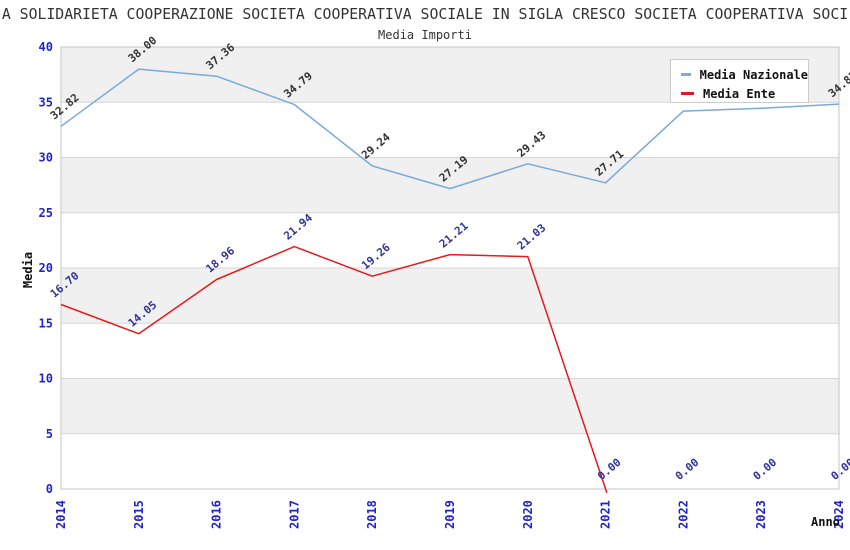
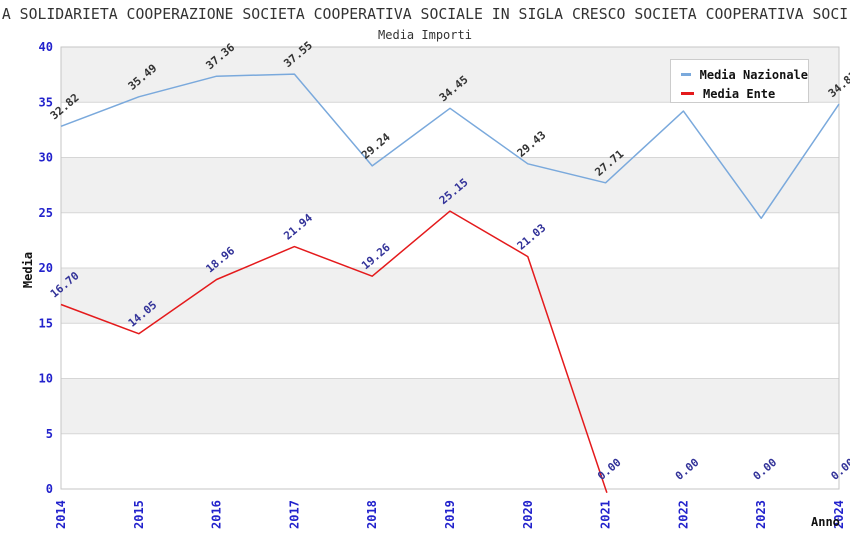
Media Nazionale/2015: 38.00 -> 35.49
Media Nazionale/2017: 34.79 -> 37.55
Media Nazionale/2019: 27.19 -> 34.45
Media Ente/2019: 21.21 -> 25.15
Media Nazionale/2023: 34.5 -> 24.5
